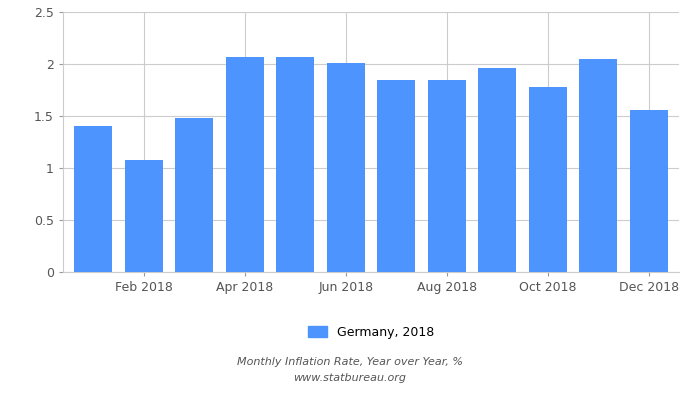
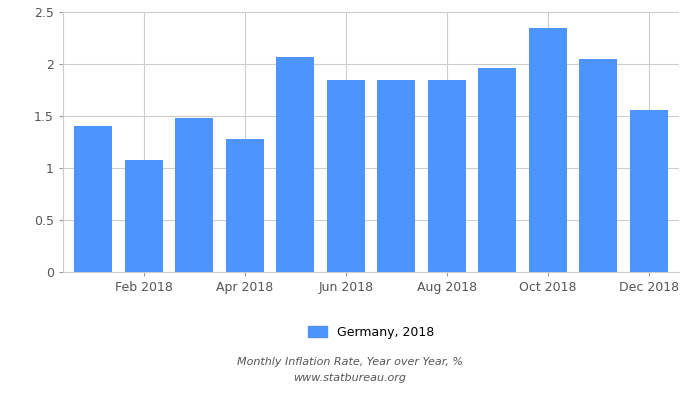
Apr 2018: 2.07 -> 1.28
Jun 2018: 2.01 -> 1.85
Oct 2018: 1.78 -> 2.35
